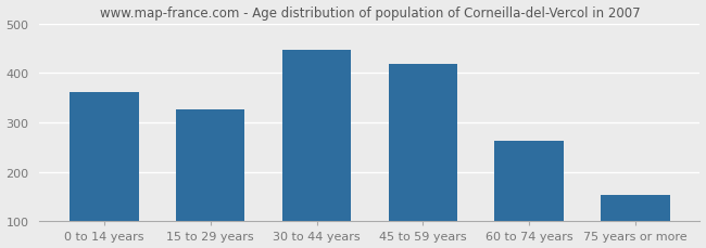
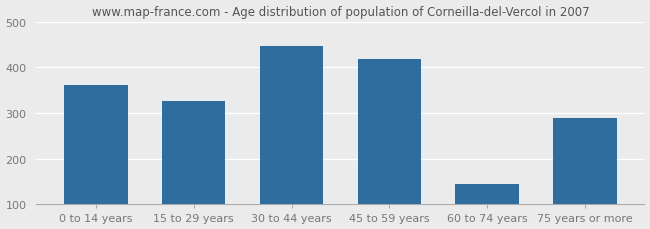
60 to 74 years: 263 -> 145
75 years or more: 154 -> 290
